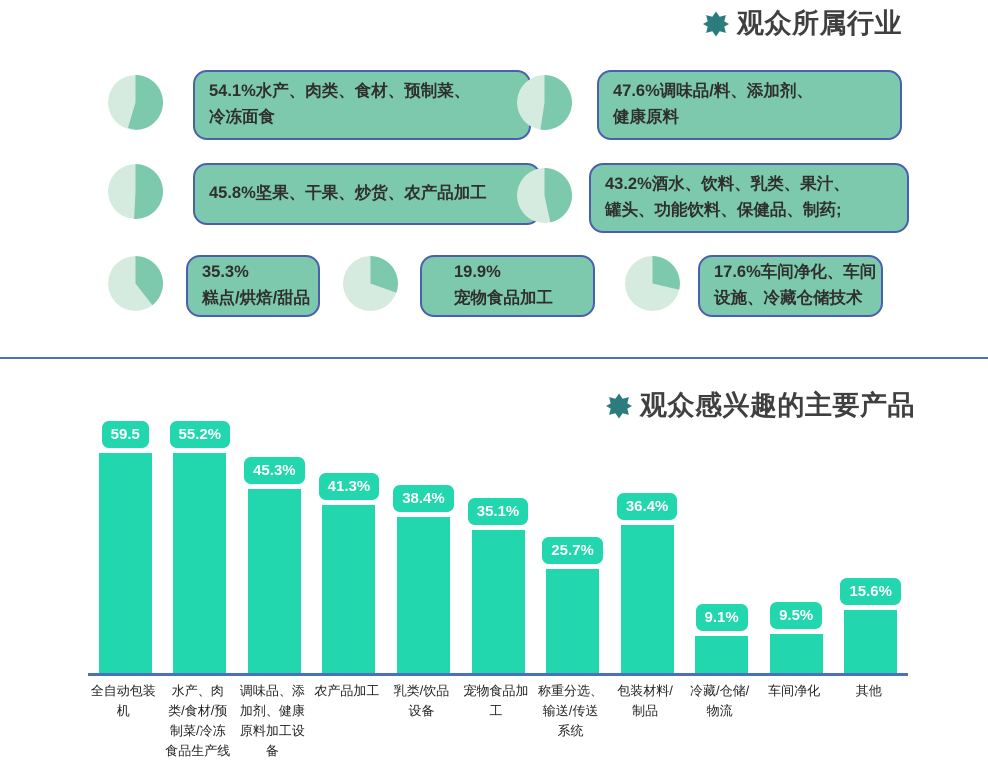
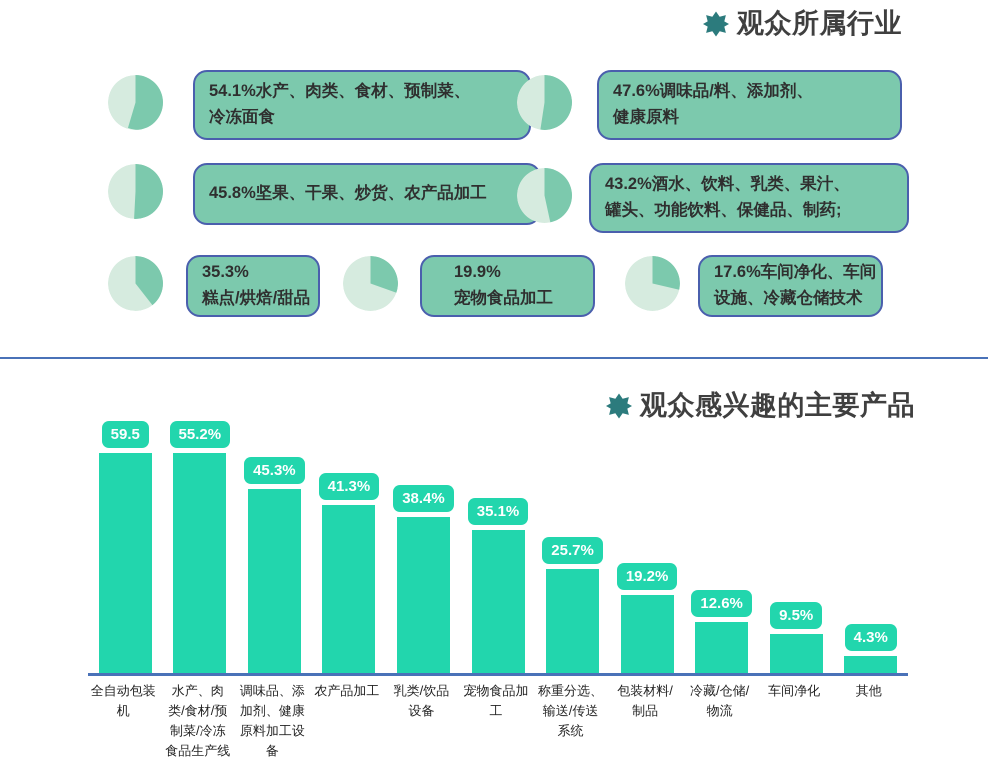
包装材料/制品: 36.4% -> 19.2%
冷藏/仓储/物流: 9.1% -> 12.6%
其他: 15.6% -> 4.3%
